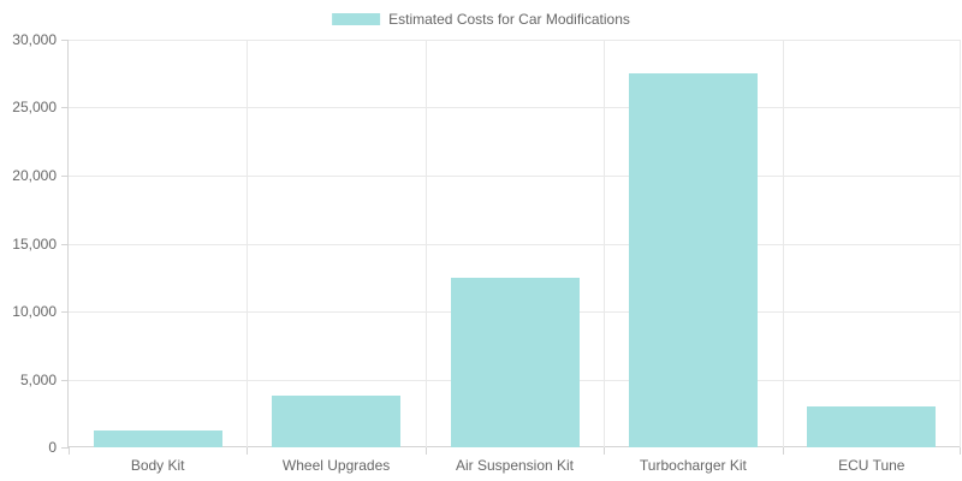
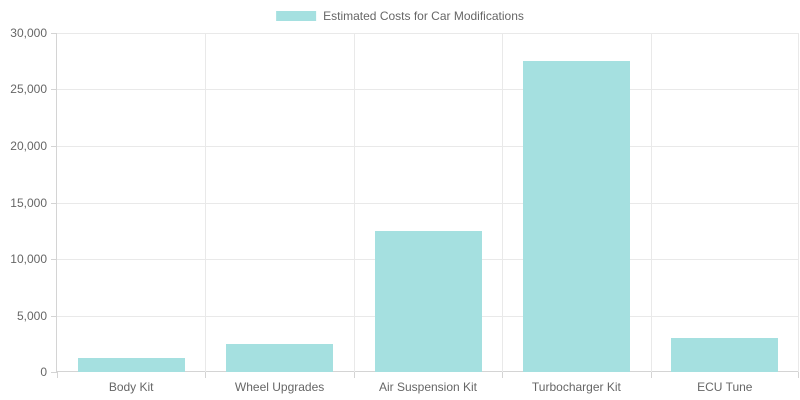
Wheel Upgrades: 3800 -> 2500
